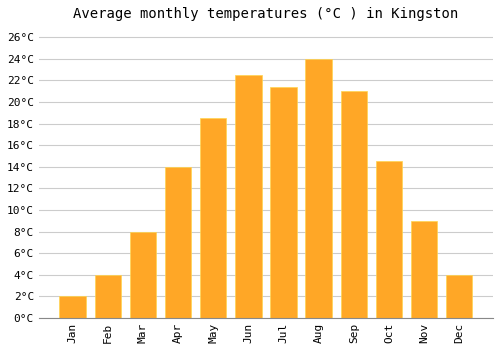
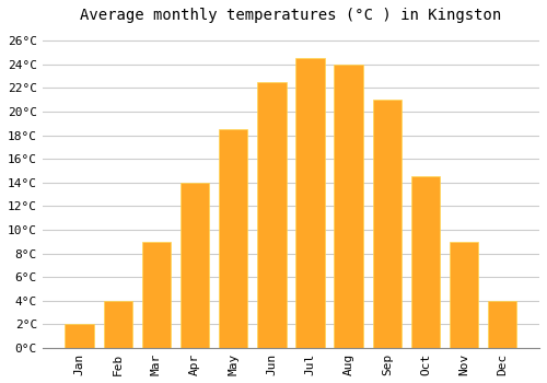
Mar: 8.0°C -> 9.0°C
Jul: 21.4°C -> 24.5°C
